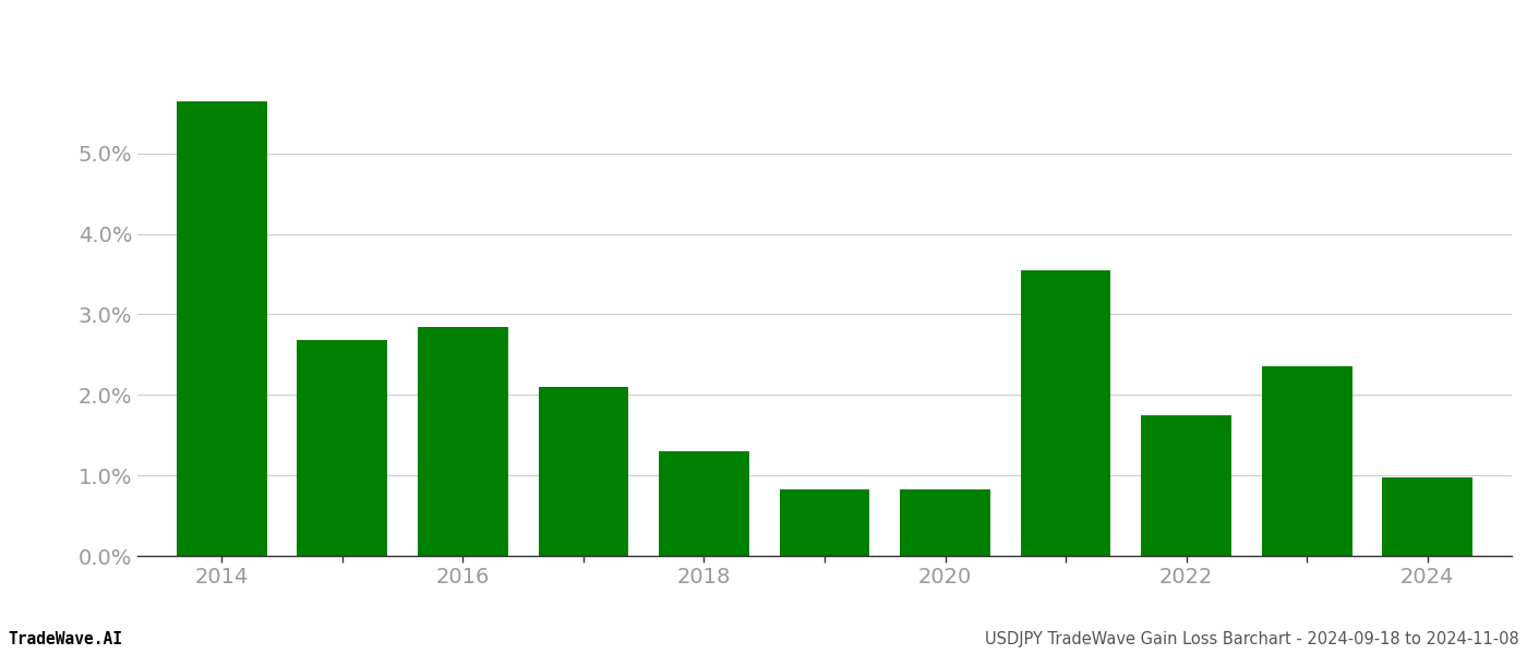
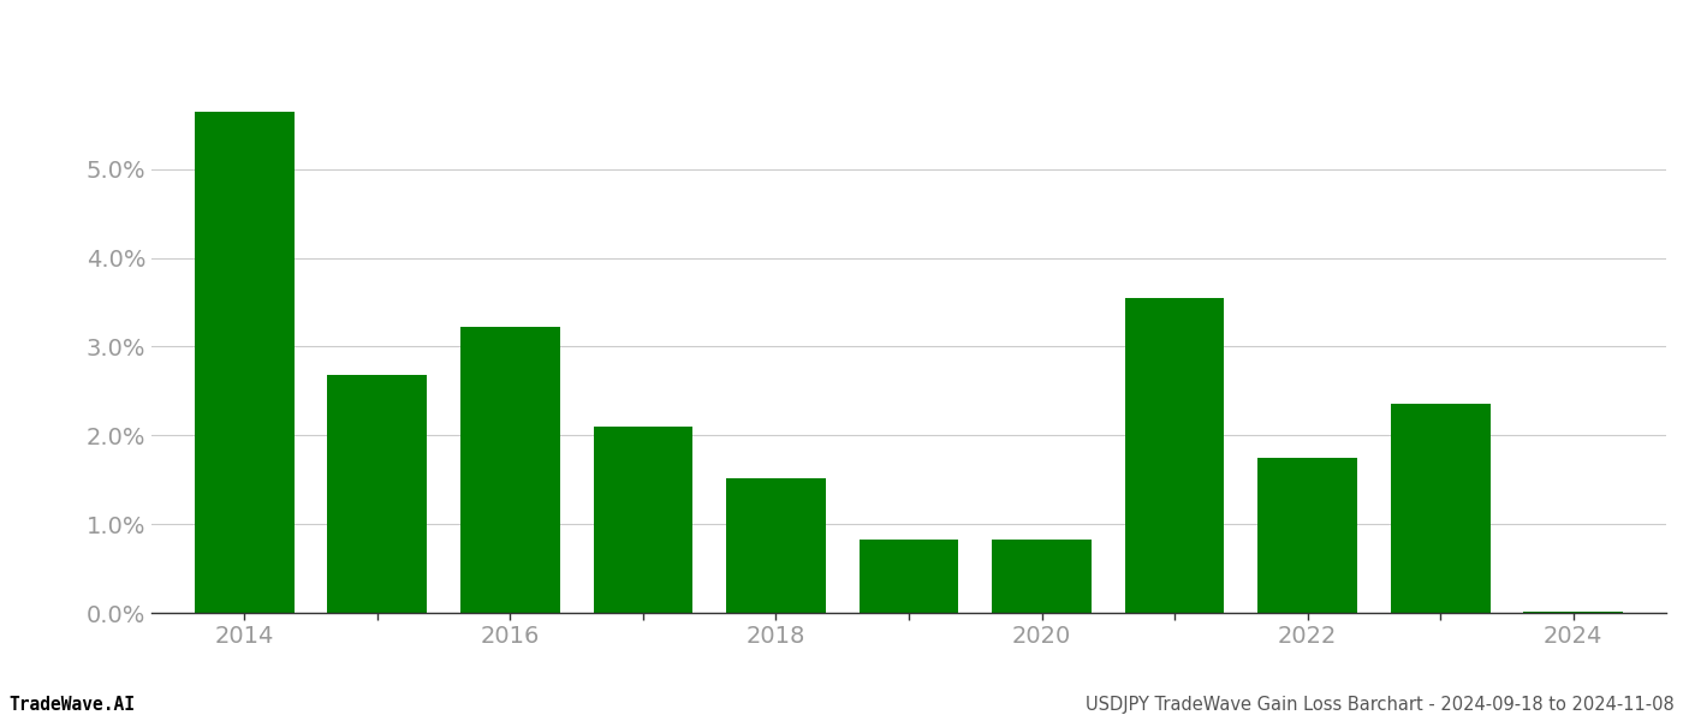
2016: 2.84% -> 3.22%
2018: 1.30% -> 1.52%
2024: 0.98% -> 0.02%
